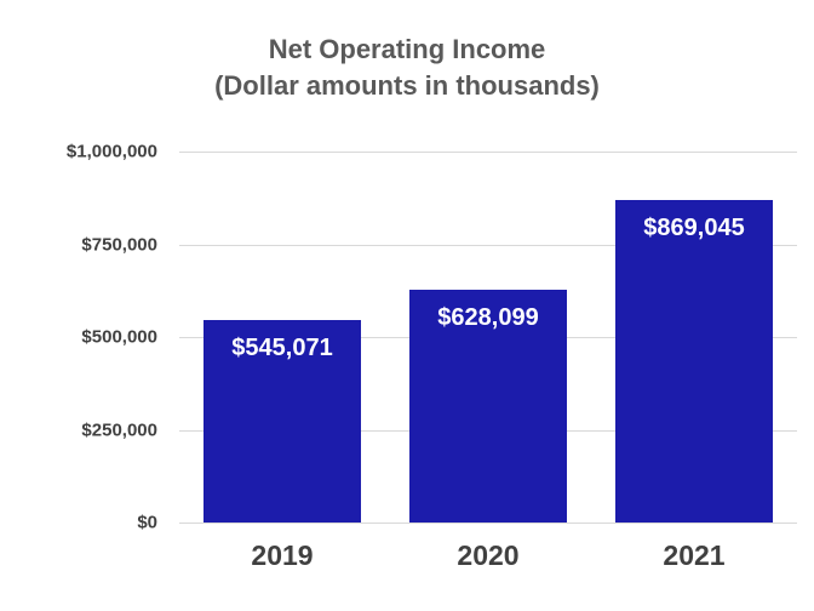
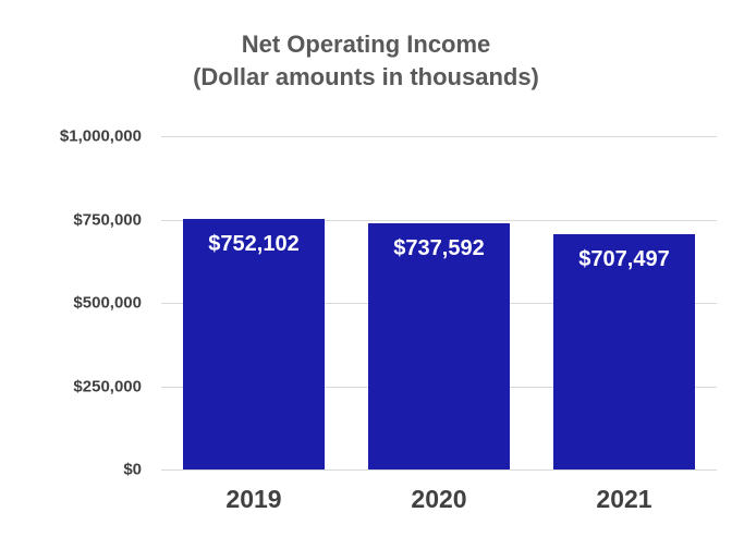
2019: $545,071 -> $752,102
2020: $628,099 -> $737,592
2021: $869,045 -> $707,497
